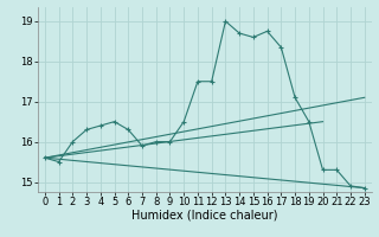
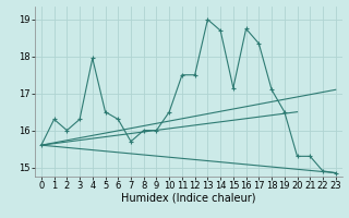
1: 15.50 -> 16.30
4: 16.40 -> 17.95
7: 15.90 -> 15.70
15: 18.60 -> 17.15
